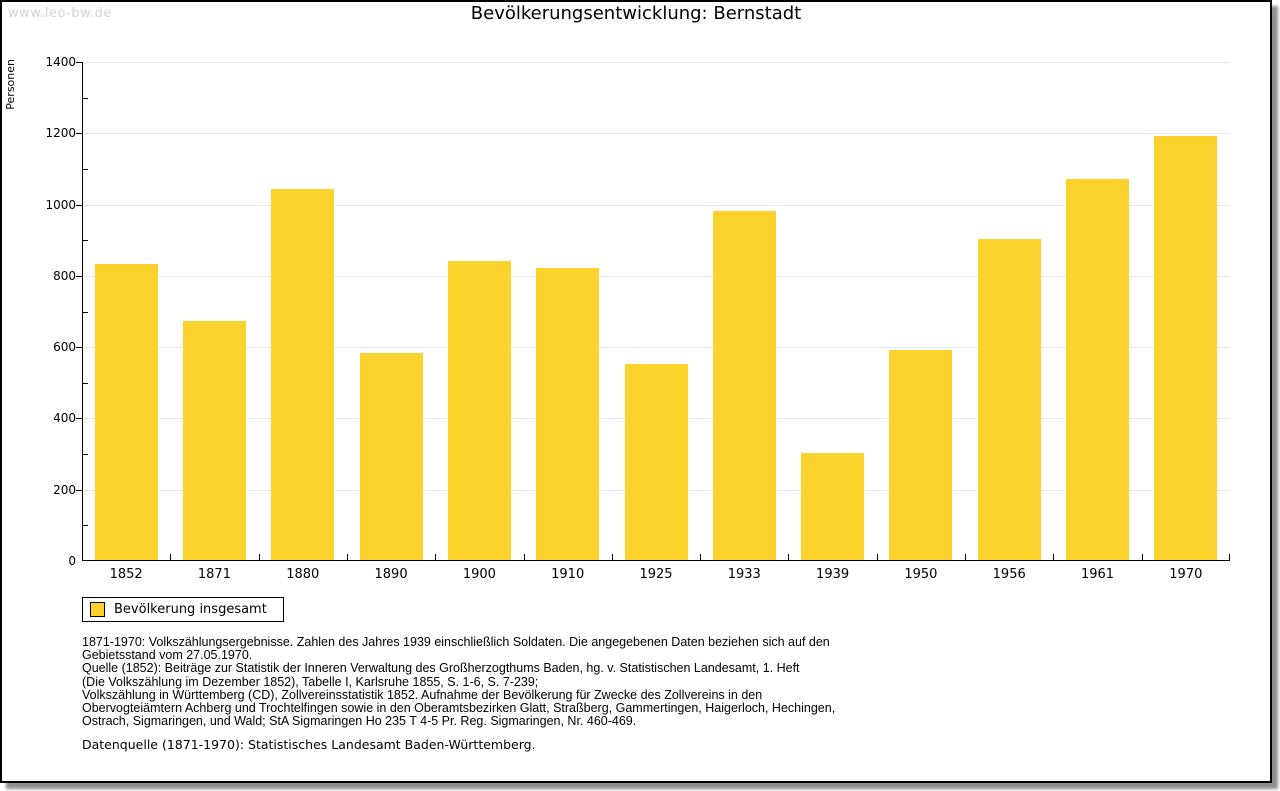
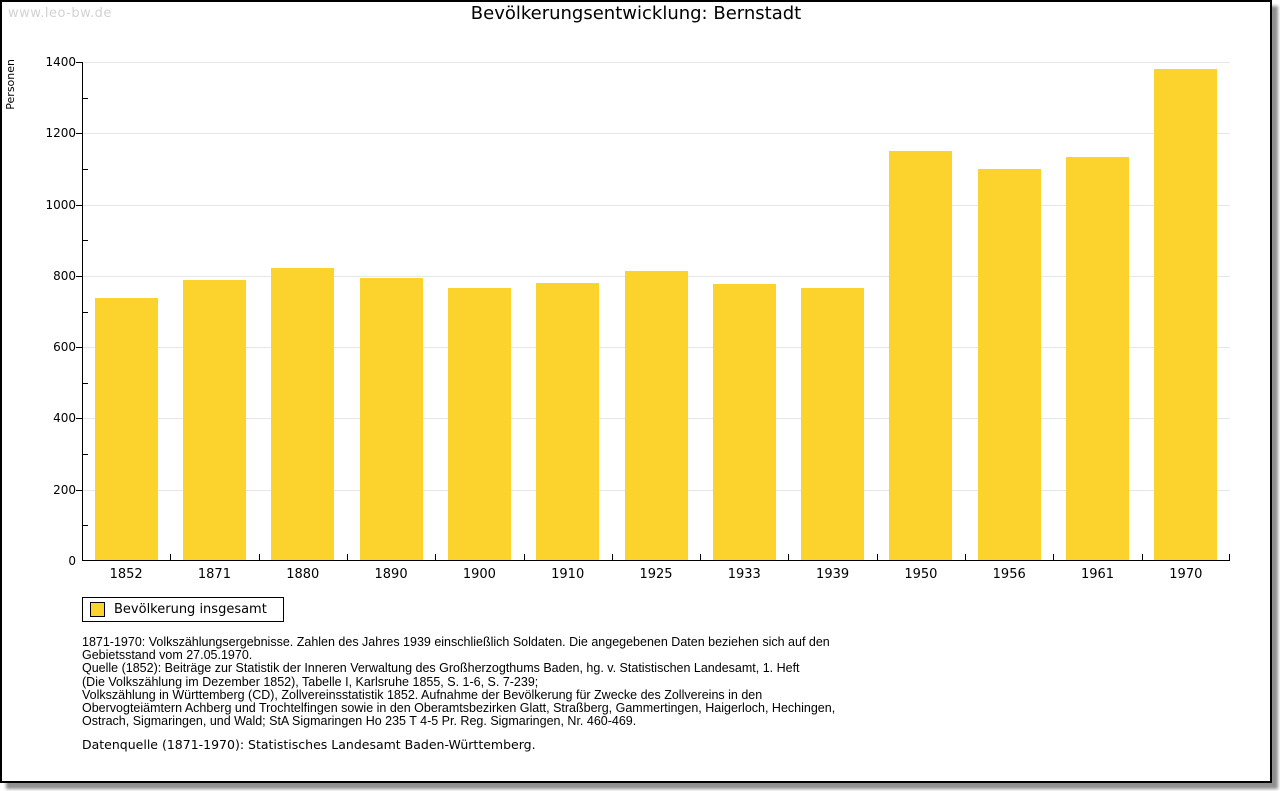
1852: 830 -> 740
1871: 670 -> 790
1880: 1040 -> 820
1890: 580 -> 790
1900: 840 -> 760
1910: 820 -> 780
1925: 550 -> 810
1933: 980 -> 770
1939: 300 -> 760
1950: 590 -> 1150
1956: 900 -> 1100
1961: 1070 -> 1130
1970: 1190 -> 1380
